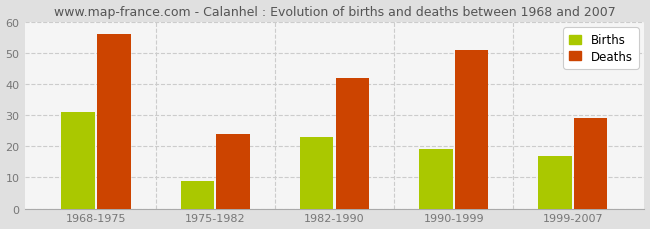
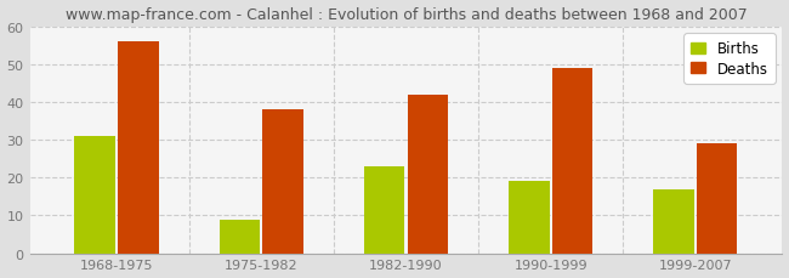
Deaths/1975-1982: 24 -> 38
Deaths/1990-1999: 51 -> 49
